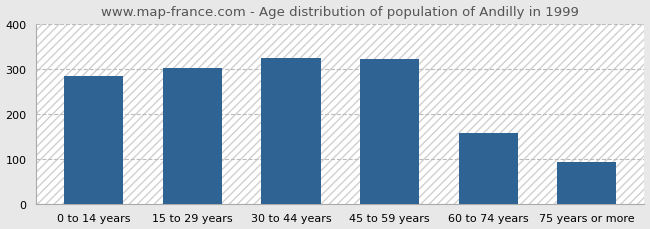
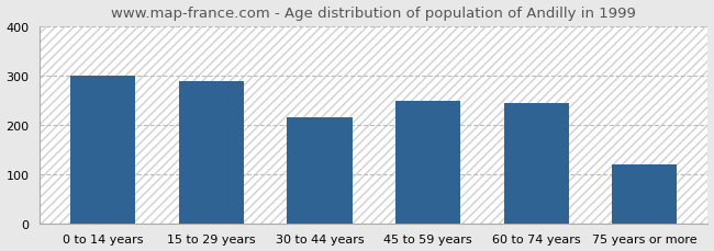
0 to 14 years: 285 -> 300
15 to 29 years: 303 -> 290
30 to 44 years: 325 -> 215
45 to 59 years: 322 -> 250
60 to 74 years: 158 -> 245
75 years or more: 92 -> 120
